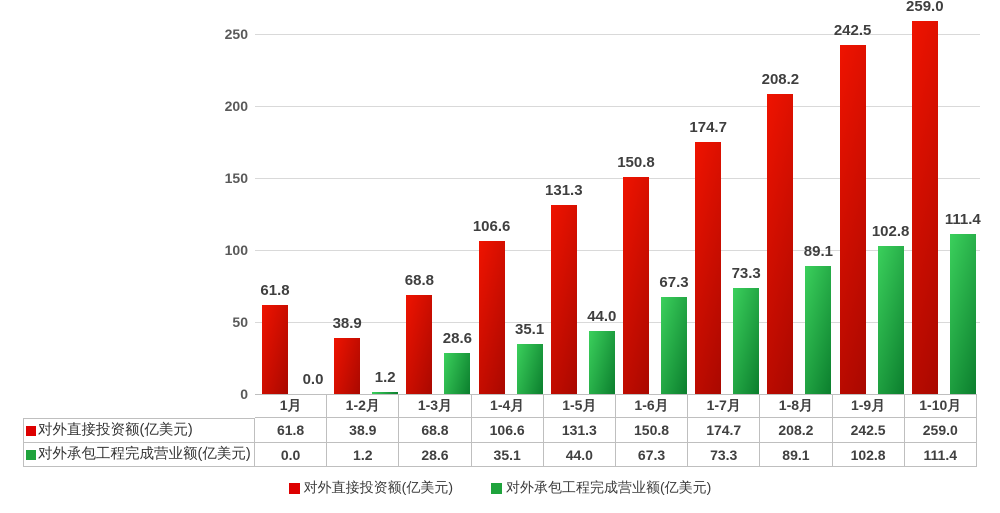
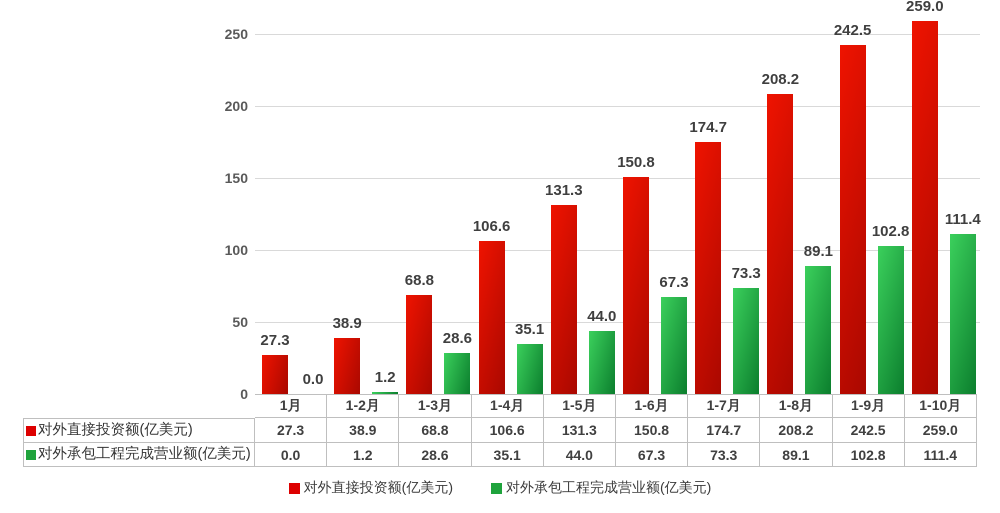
对外直接投资额(亿美元)/1月: 61.8 -> 27.3
